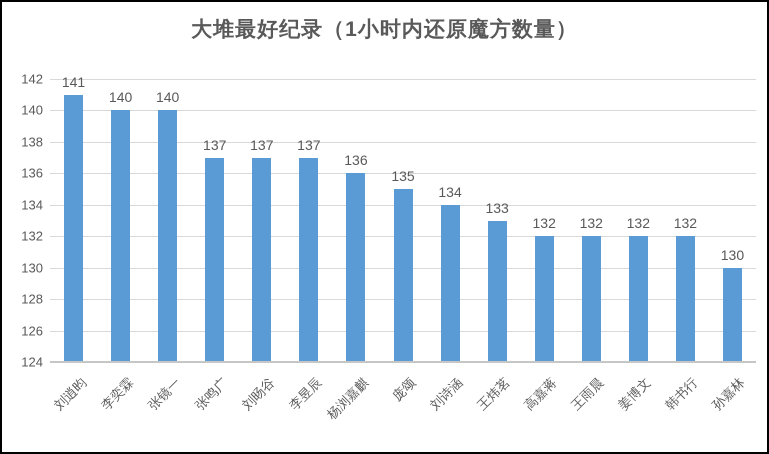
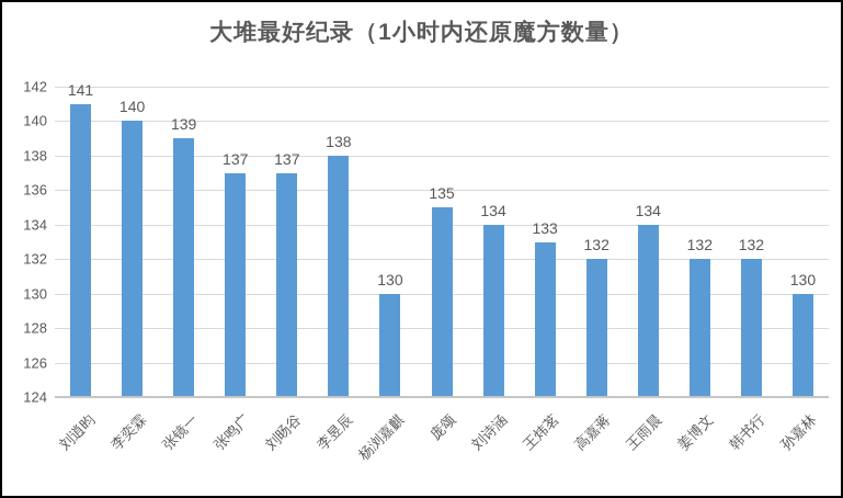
张镜一: 140 -> 139
李昱辰: 137 -> 138
杨浏嘉麒: 136 -> 130
王雨晨: 132 -> 134
